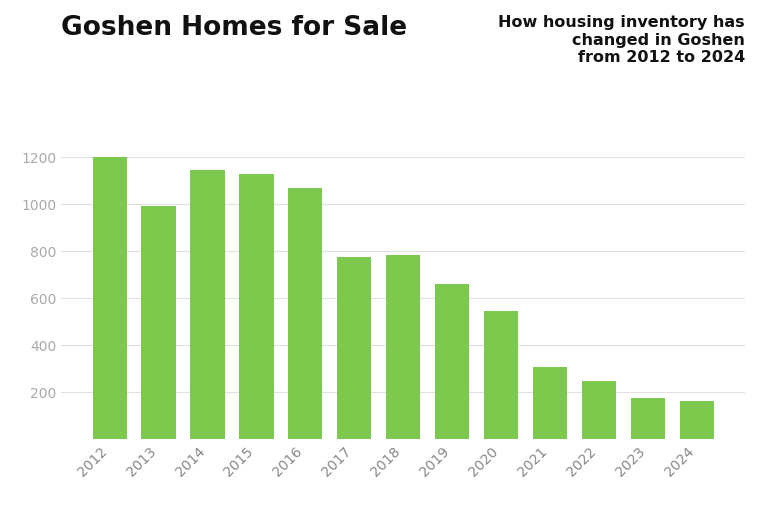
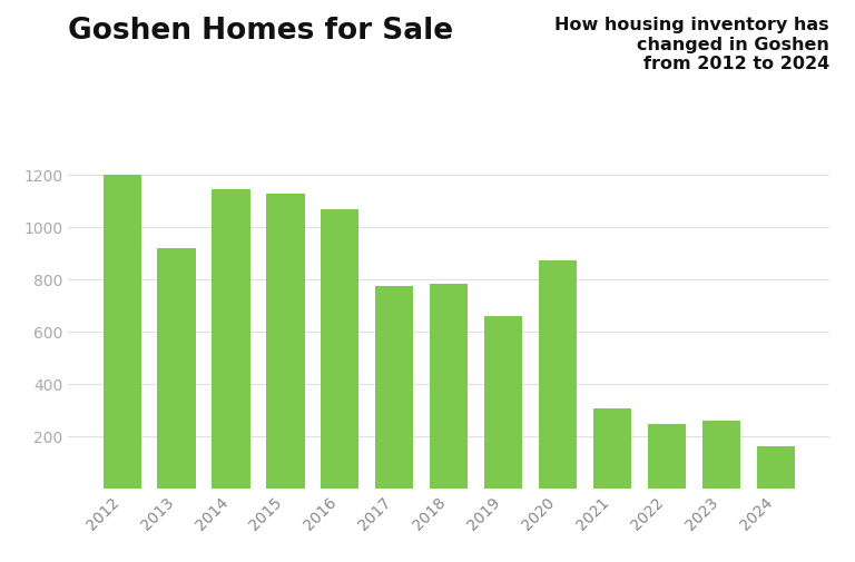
2013: 995 -> 920
2020: 548 -> 875
2023: 178 -> 260
